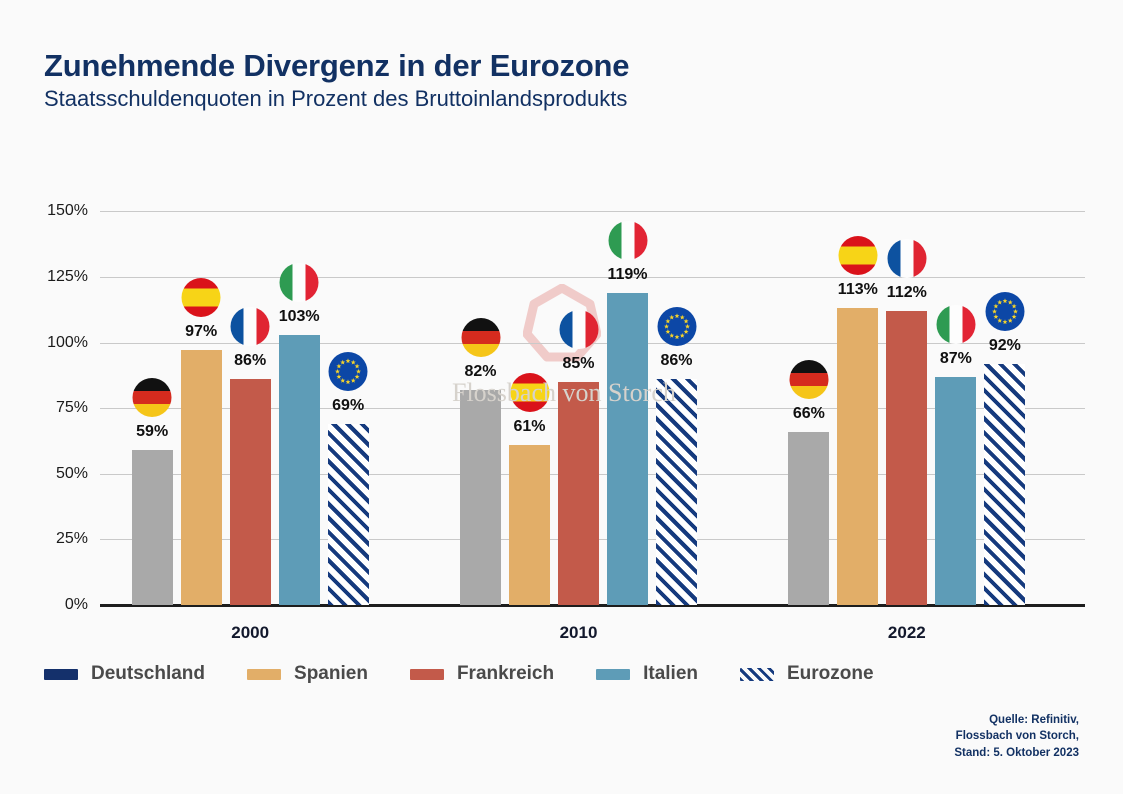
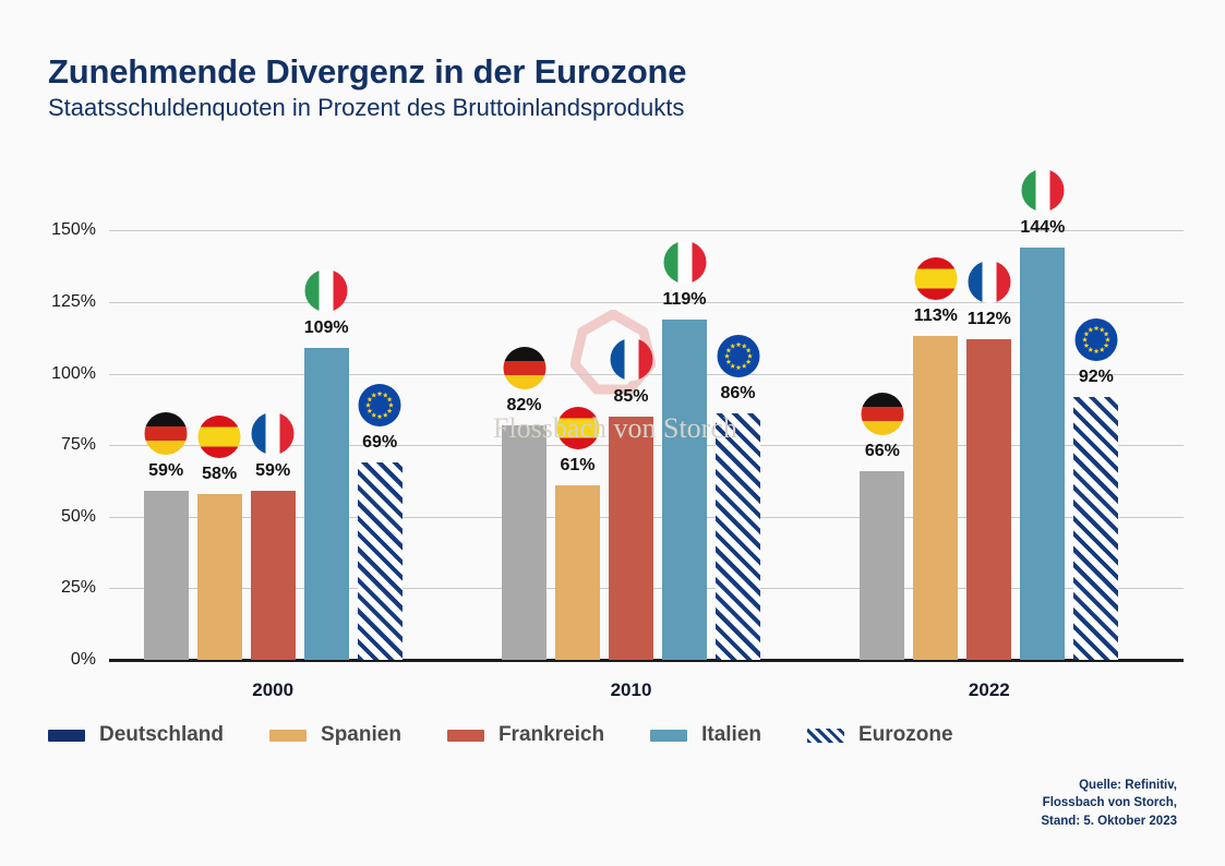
Spanien/2000: 97% -> 58%
Frankreich/2000: 86% -> 59%
Italien/2000: 103% -> 109%
Italien/2022: 87% -> 144%
